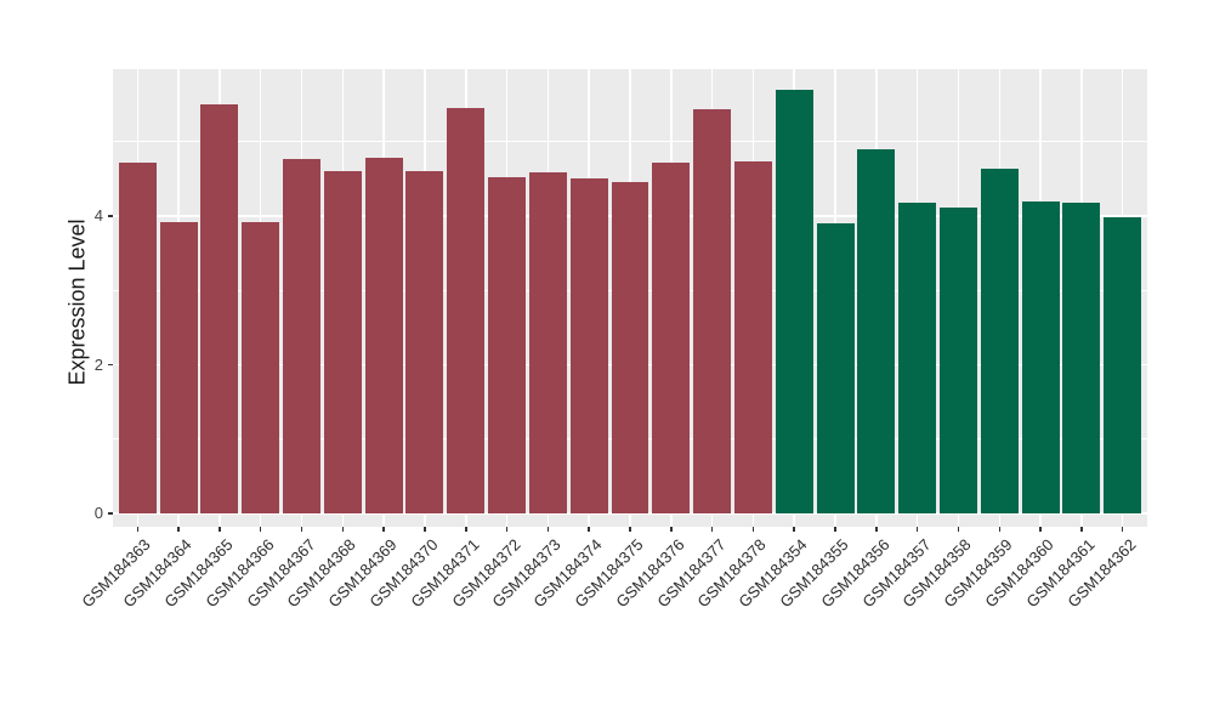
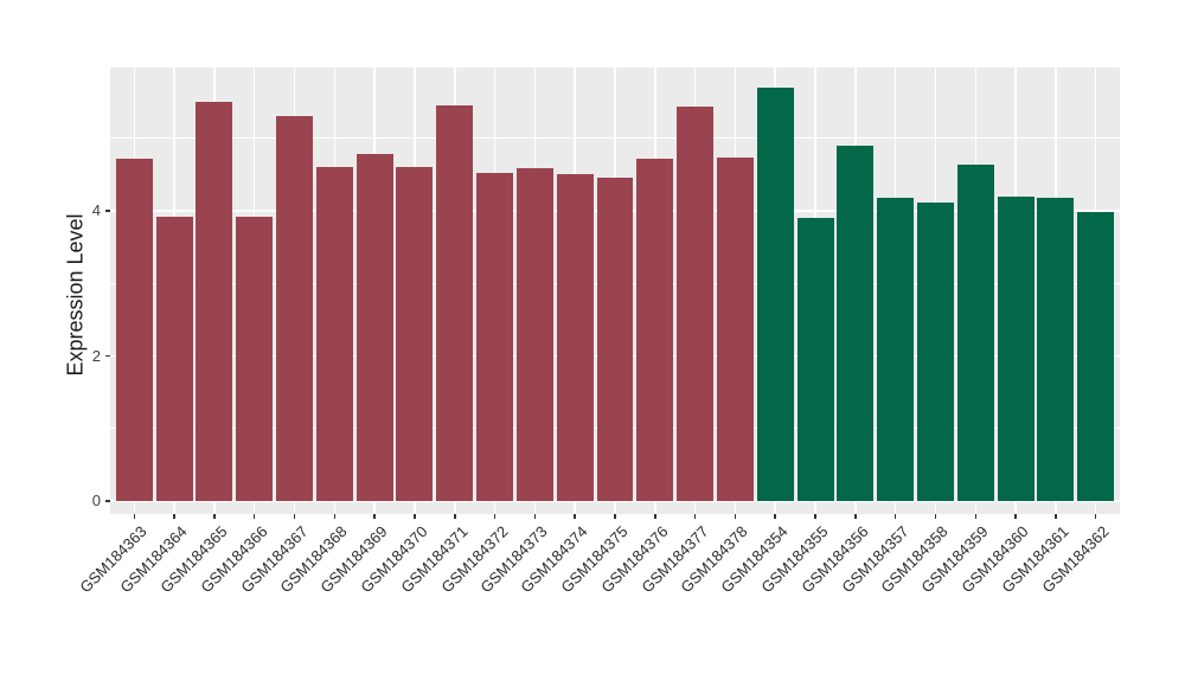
GSM184367: 4.8 -> 5.3
